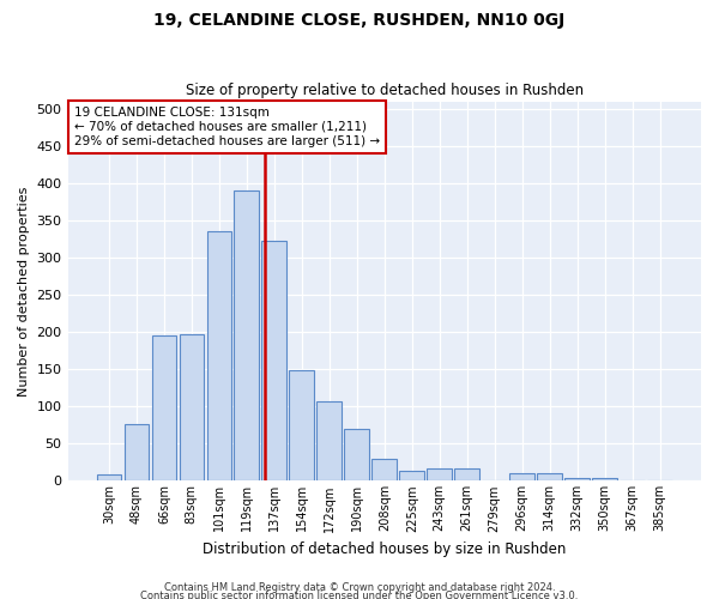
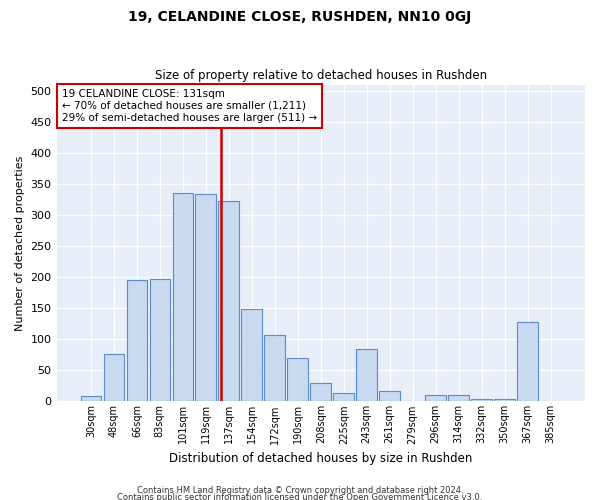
119sqm: 390 -> 334
243sqm: 17 -> 84
367sqm: 1 -> 128
